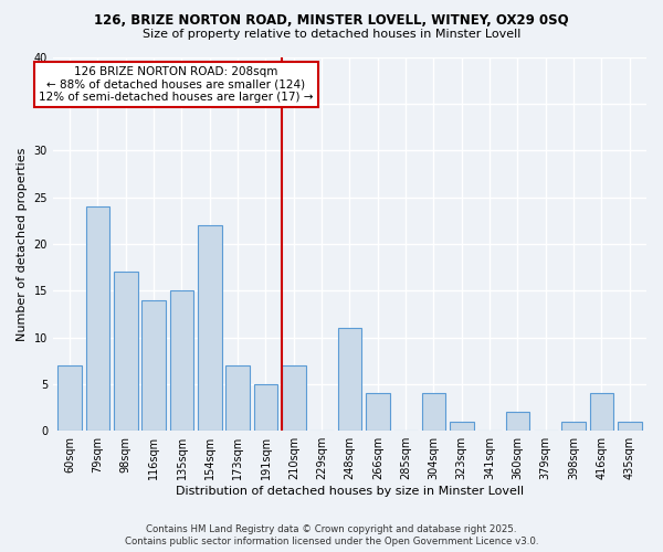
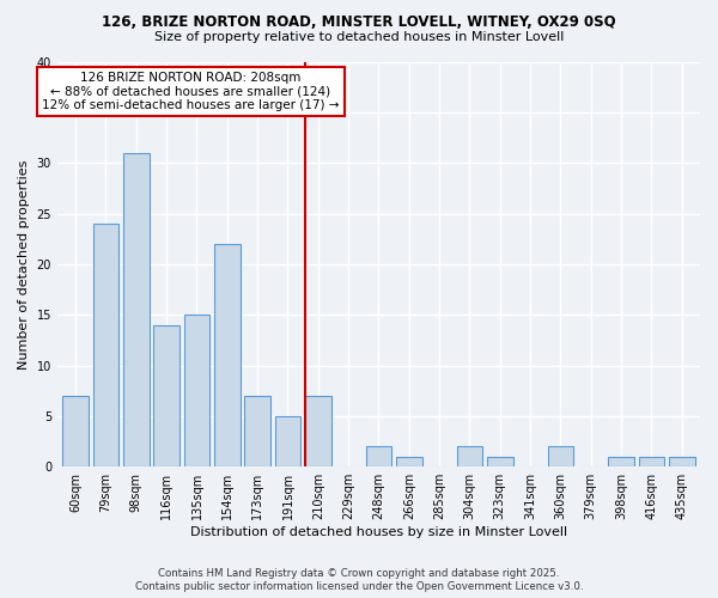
98sqm: 17 -> 31
248sqm: 11 -> 2
266sqm: 4 -> 1
304sqm: 4 -> 2
416sqm: 4 -> 1
